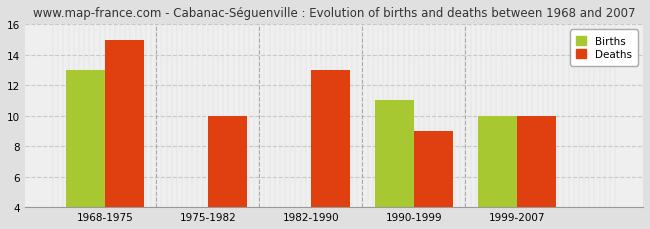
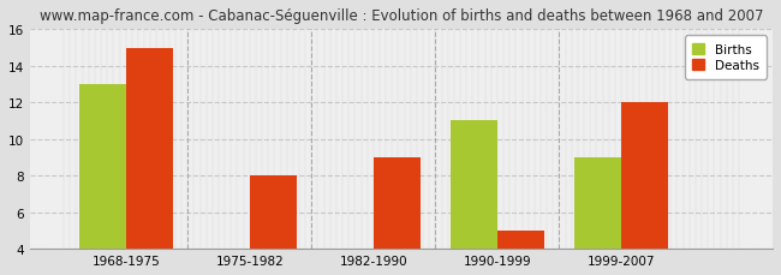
Deaths/1975-1982: 10 -> 8
Deaths/1982-1990: 13 -> 9
Deaths/1990-1999: 9 -> 5
Births/1999-2007: 10 -> 9
Deaths/1999-2007: 10 -> 12
